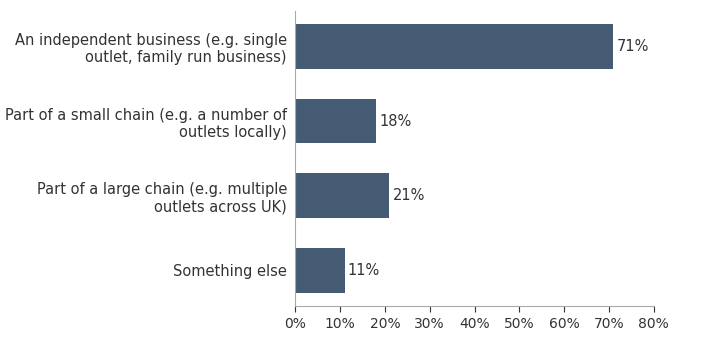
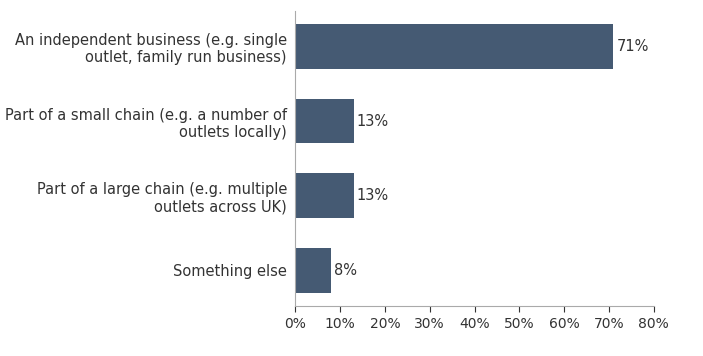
Part of a small chain (e.g. a number of outlets locally): 18% -> 13%
Part of a large chain (e.g. multiple outlets across UK): 21% -> 13%
Something else: 11% -> 8%
